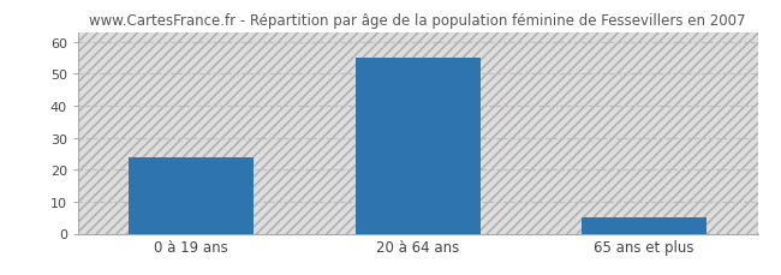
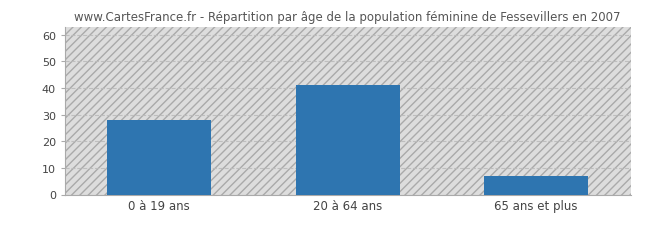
0 à 19 ans: 24 -> 28
20 à 64 ans: 55 -> 41
65 ans et plus: 5 -> 7
